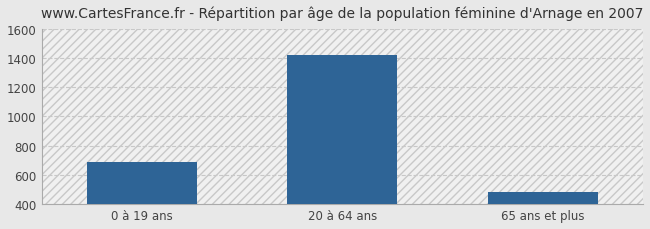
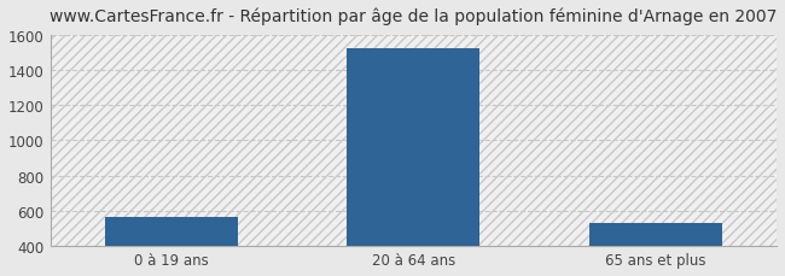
0 à 19 ans: 690 -> 570
20 à 64 ans: 1420 -> 1520
65 ans et plus: 480 -> 530
